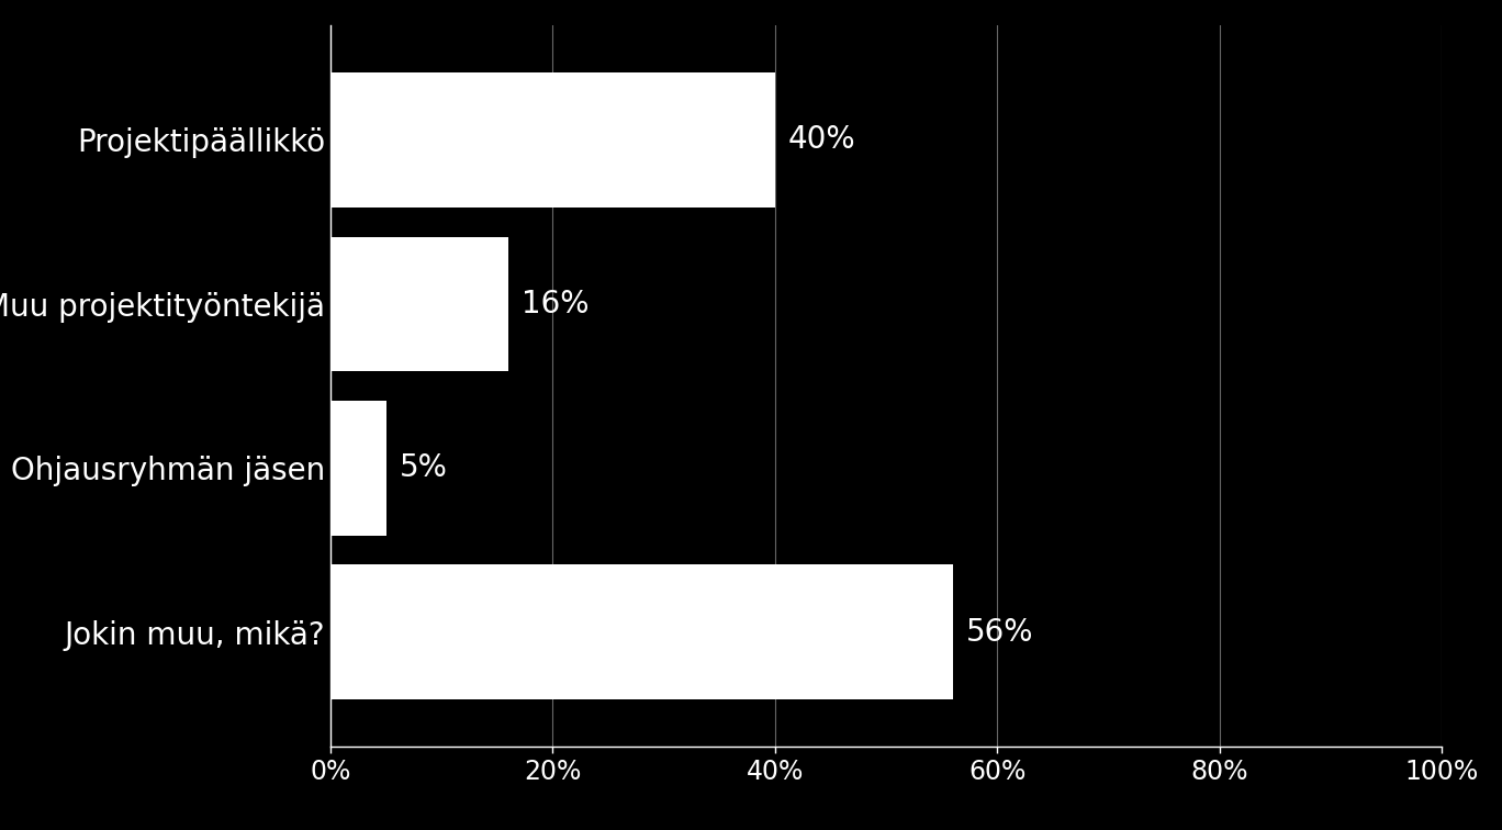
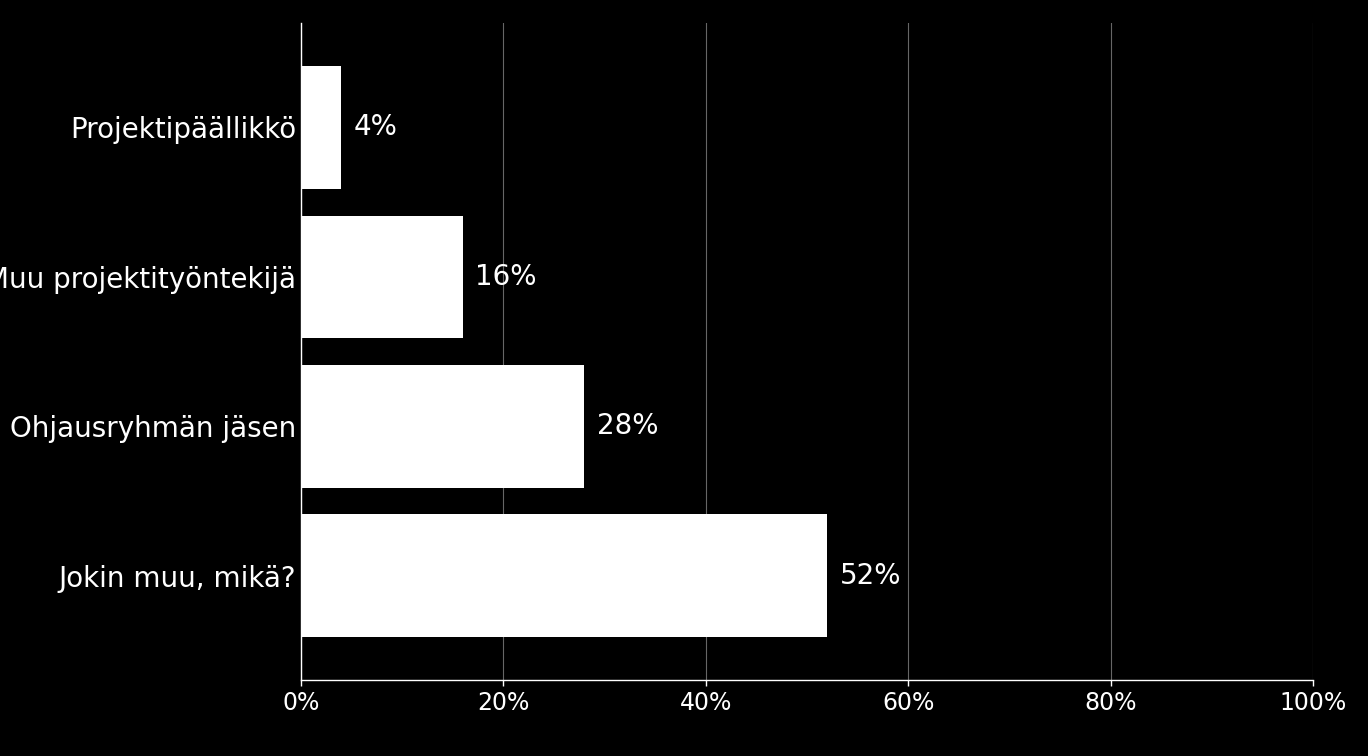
Projektipäällikkö: 40% -> 4%
Ohjausryhmän jäsen: 5% -> 28%
Jokin muu, mikä?: 56% -> 52%
